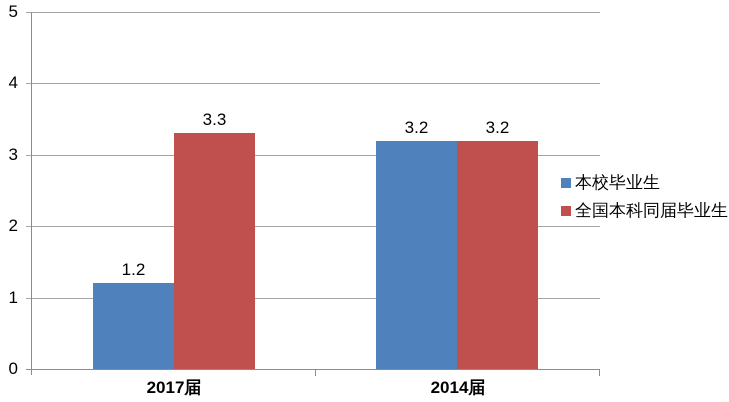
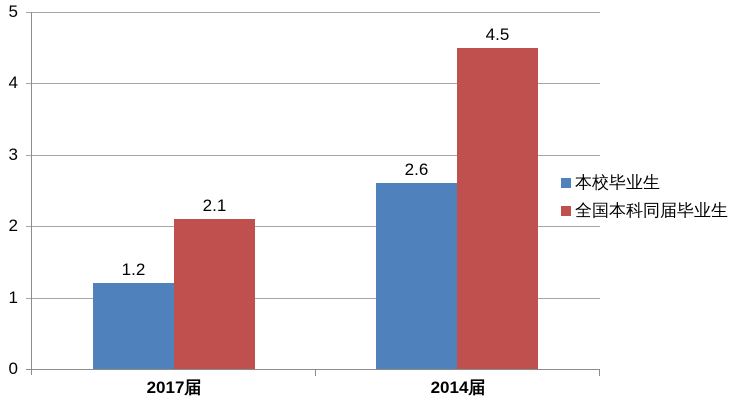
全国本科同届毕业生/2017届: 3.3 -> 2.1
本校毕业生/2014届: 3.2 -> 2.6
全国本科同届毕业生/2014届: 3.2 -> 4.5
